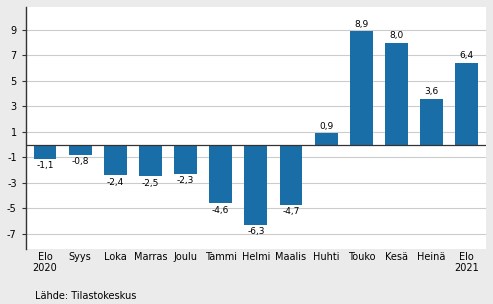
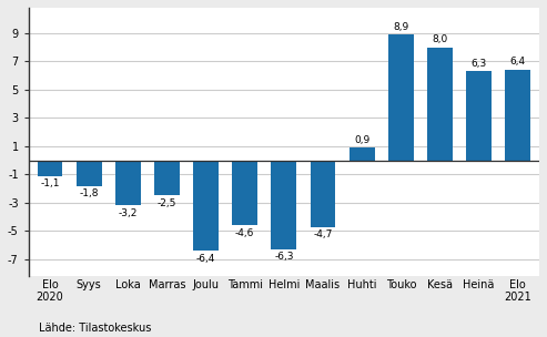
Syys: -0,8 -> -1,8
Loka: -2,4 -> -3,2
Joulu: -2,3 -> -6,4
Heinä: 3,6 -> 6,3
